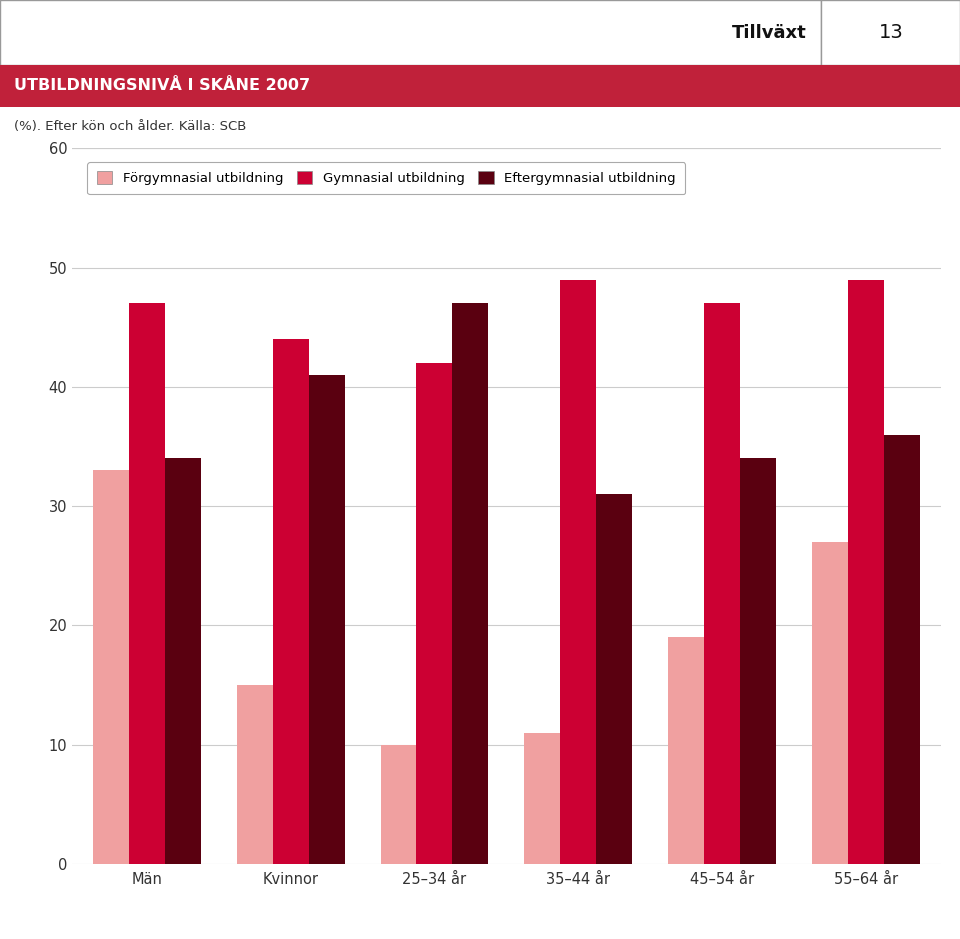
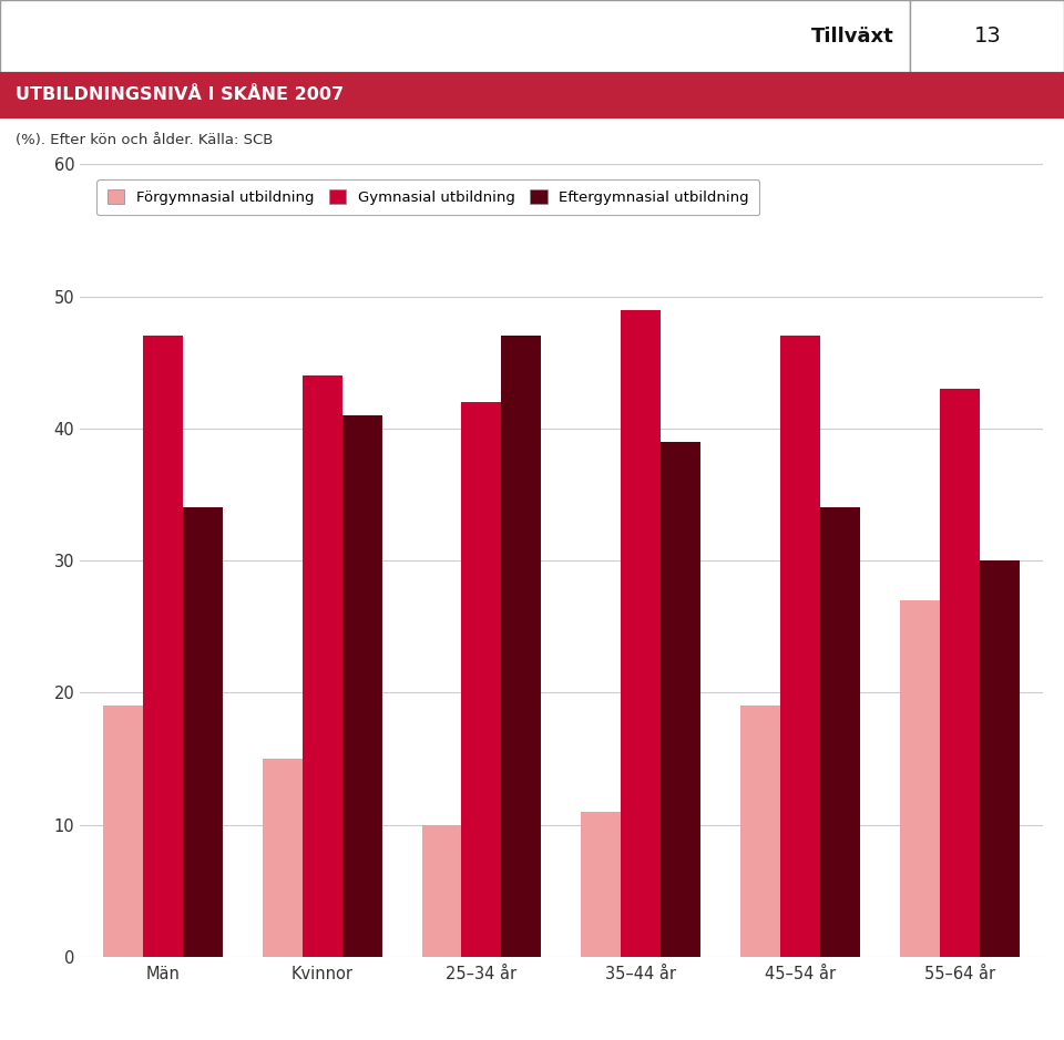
Förgymnasial utbildning/Män: 33 -> 19
Eftergymnasial utbildning/35–44 år: 31 -> 39
Gymnasial utbildning/55–64 år: 49 -> 43
Eftergymnasial utbildning/55–64 år: 36 -> 30
